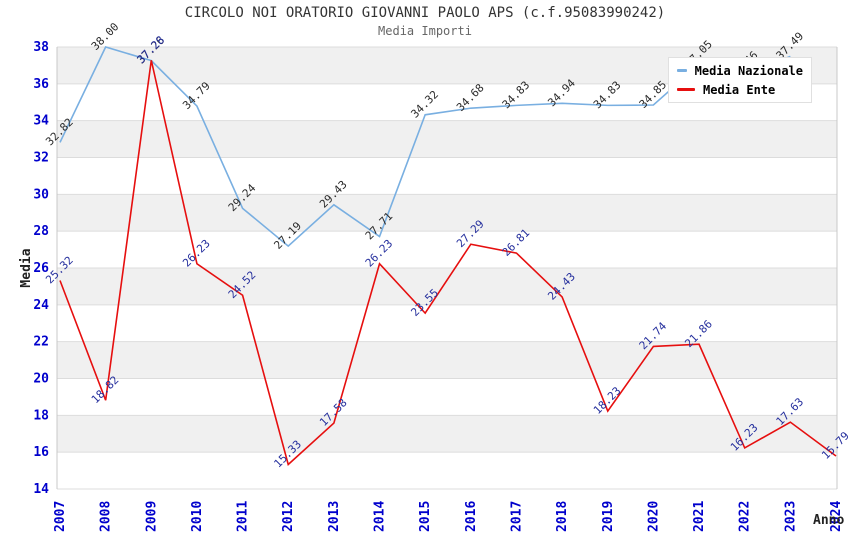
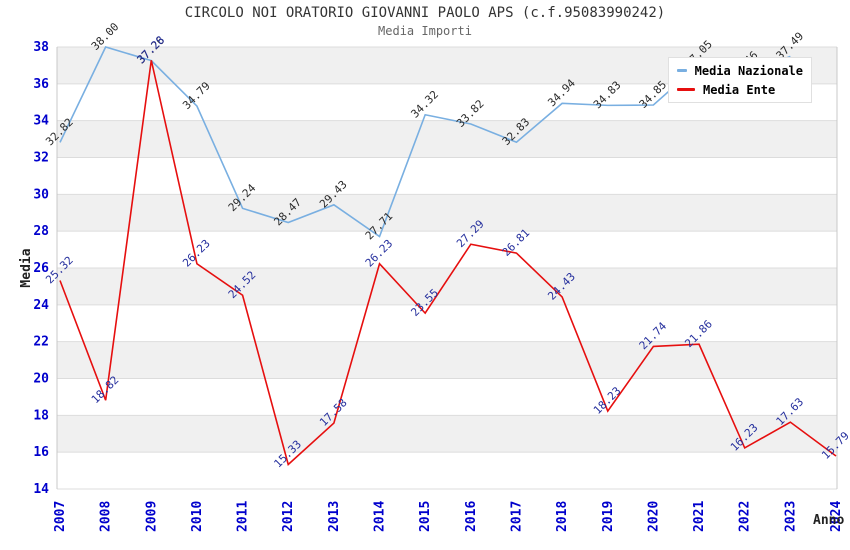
Media Nazionale/2012: 27.19 -> 28.47
Media Nazionale/2016: 34.68 -> 33.82
Media Nazionale/2017: 34.83 -> 32.83
